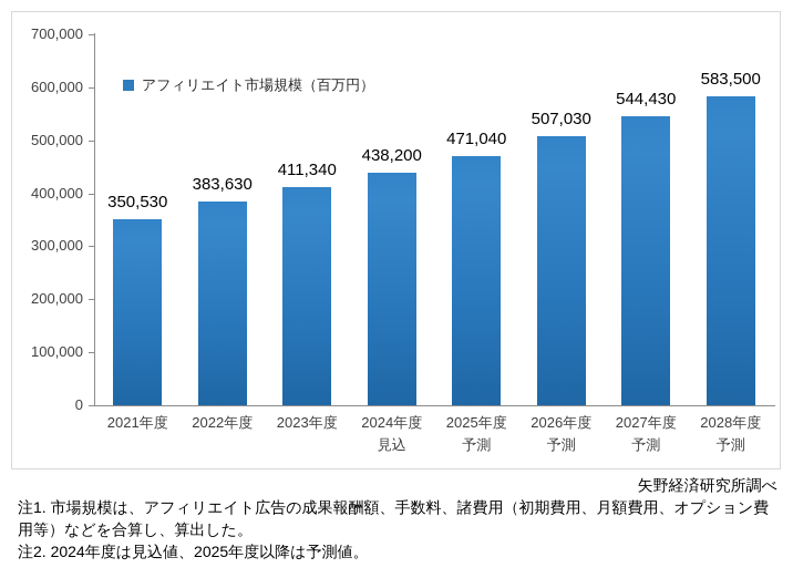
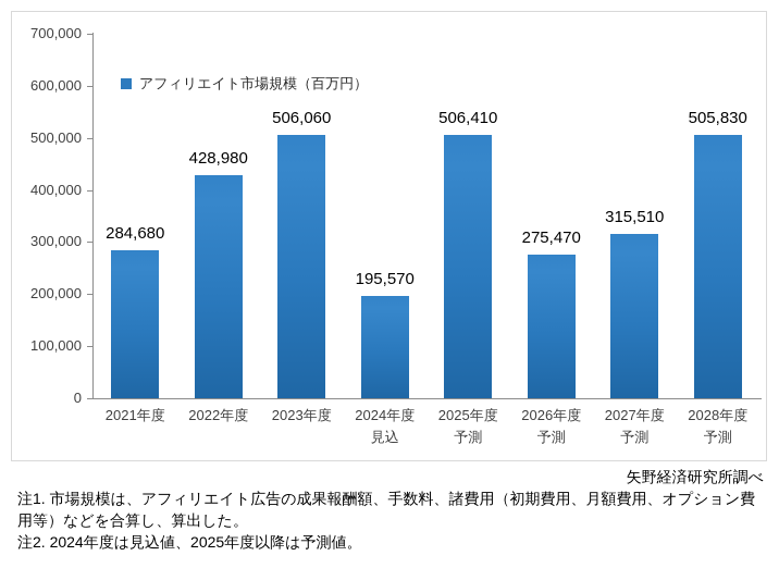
2021年度: 350,530 -> 284,680
2022年度: 383,630 -> 428,980
2023年度: 411,340 -> 506,060
2024年度: 438,200 -> 195,570
2025年度: 471,040 -> 506,410
2026年度: 507,030 -> 275,470
2027年度: 544,430 -> 315,510
2028年度: 583,500 -> 505,830
